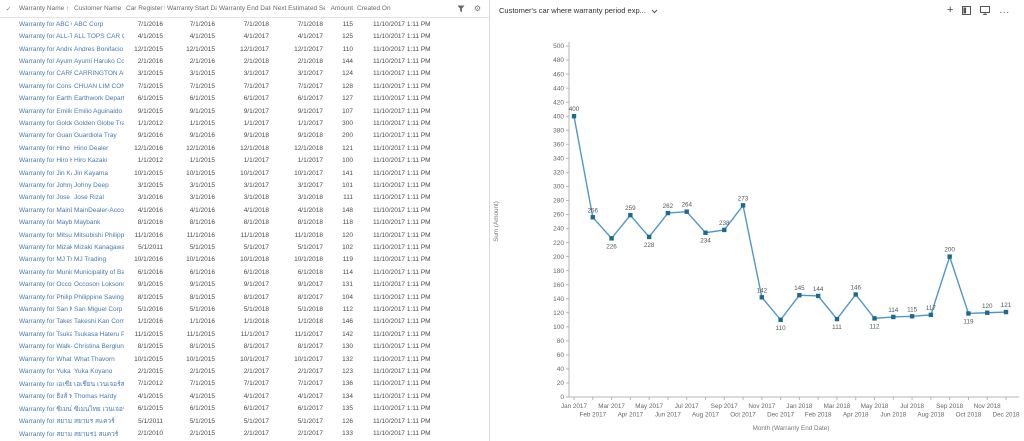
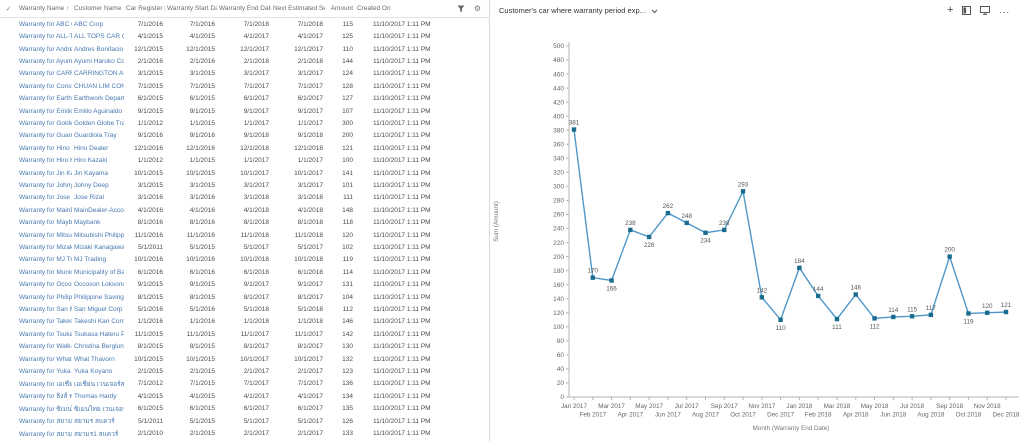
Jan 2017: 400 -> 381
Feb 2017: 256 -> 170
Mar 2017: 226 -> 166
Apr 2017: 259 -> 238
Jul 2017: 264 -> 248
Oct 2017: 273 -> 293
Jan 2018: 145 -> 184
